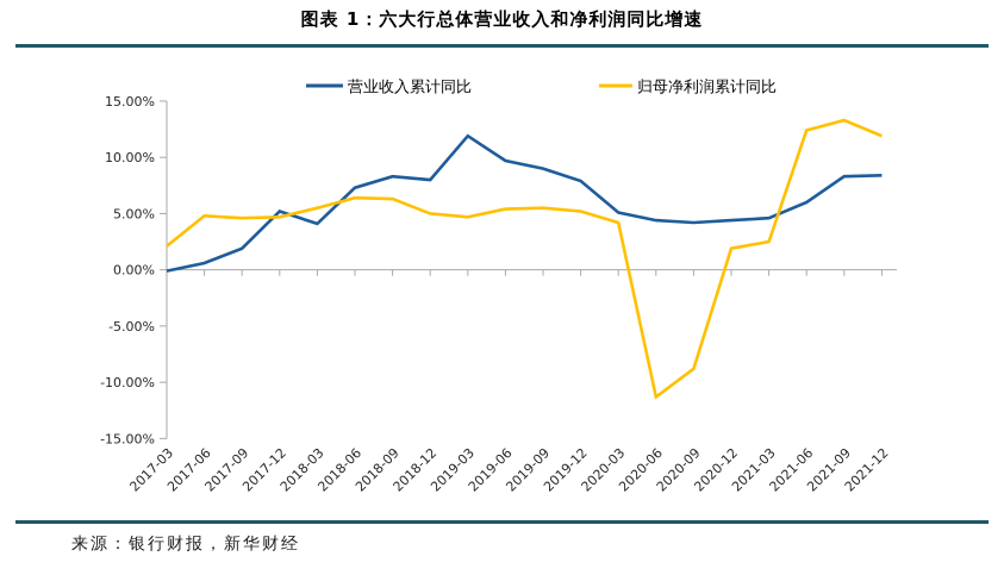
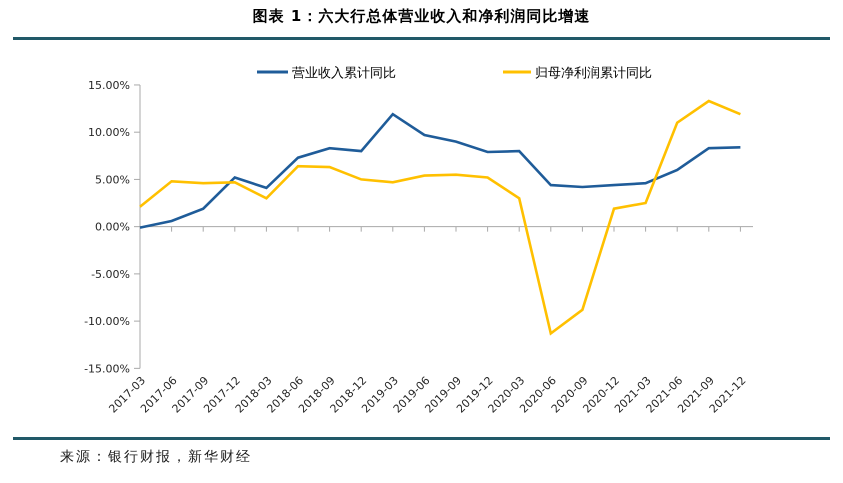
归母净利润累计同比/2018-03: 6% -> 3%
营业收入累计同比/2020-03: 5% -> 8%
归母净利润累计同比/2020-03: 4% -> 3%
归母净利润累计同比/2021-06: 12% -> 11%
